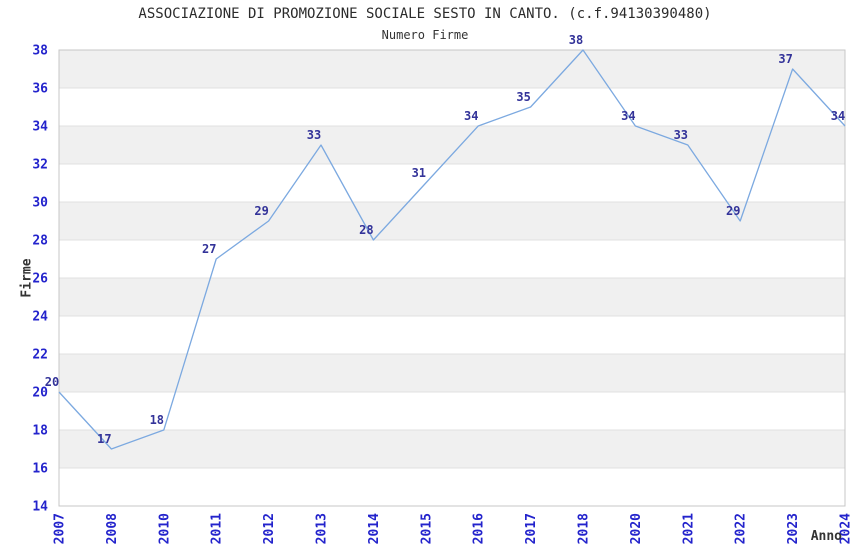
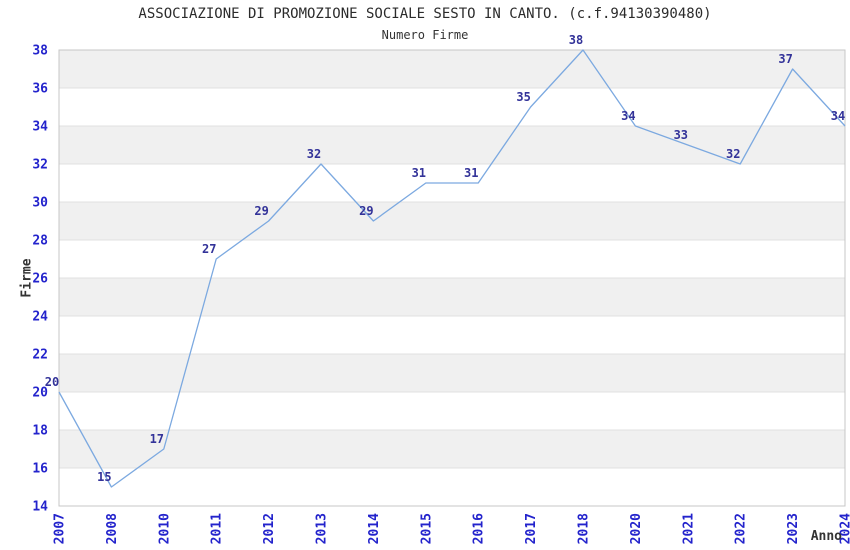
2008: 17 -> 15
2010: 18 -> 17
2013: 33 -> 32
2014: 28 -> 29
2016: 34 -> 31
2022: 29 -> 32
